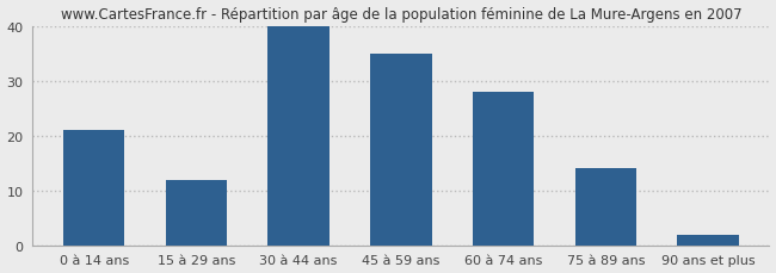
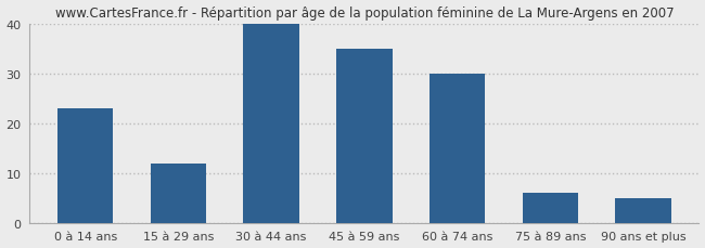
0 à 14 ans: 21 -> 23
60 à 74 ans: 28 -> 30
75 à 89 ans: 14 -> 6
90 ans et plus: 2 -> 5
